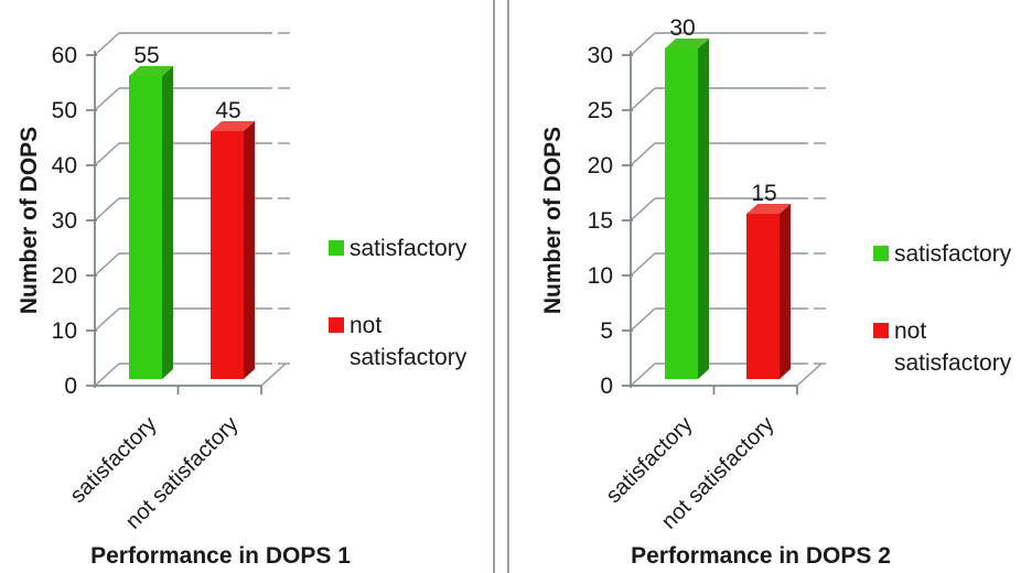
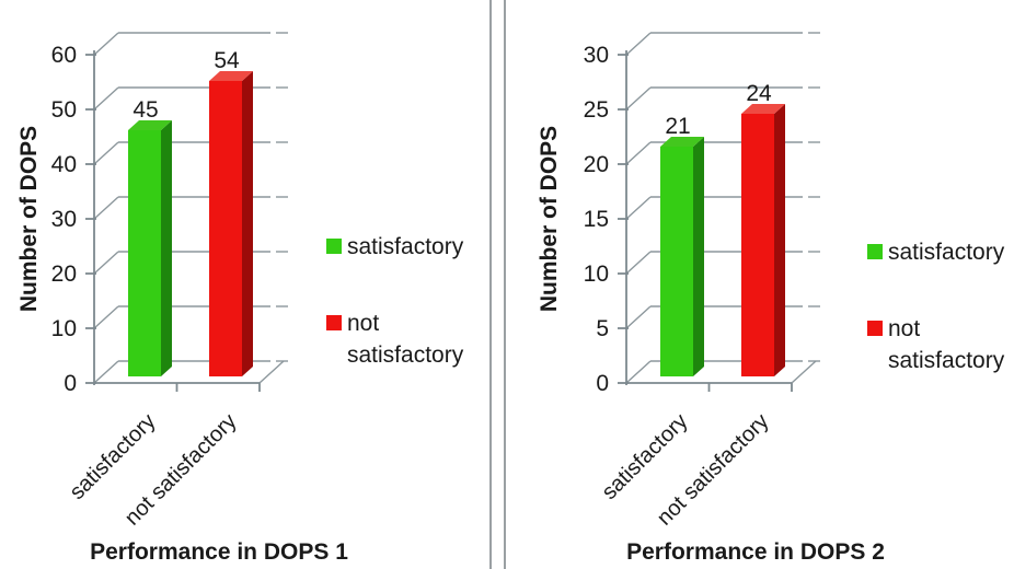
Performance in DOPS 1/satisfactory: 55 -> 45
Performance in DOPS 1/not satisfactory: 45 -> 54
Performance in DOPS 2/satisfactory: 30 -> 21
Performance in DOPS 2/not satisfactory: 15 -> 24
